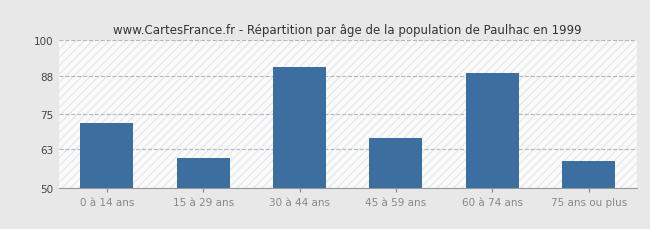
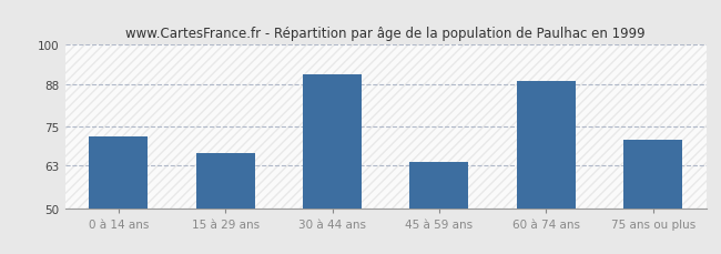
15 à 29 ans: 60 -> 67
45 à 59 ans: 67 -> 64
75 ans ou plus: 59 -> 71
